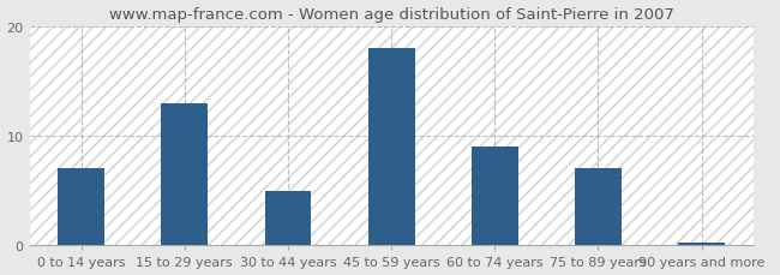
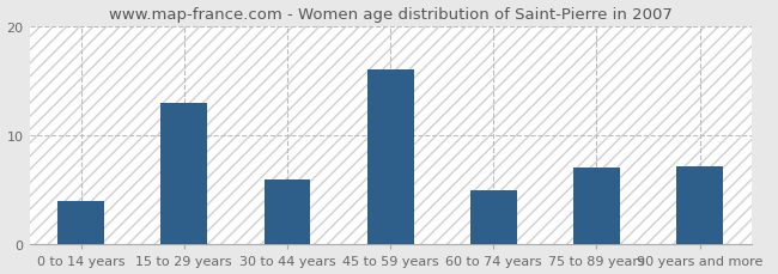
0 to 14 years: 7.0 -> 4.0
30 to 44 years: 5.0 -> 6.0
45 to 59 years: 18.0 -> 16.0
60 to 74 years: 9.0 -> 5.0
90 years and more: 0.3 -> 7.2
